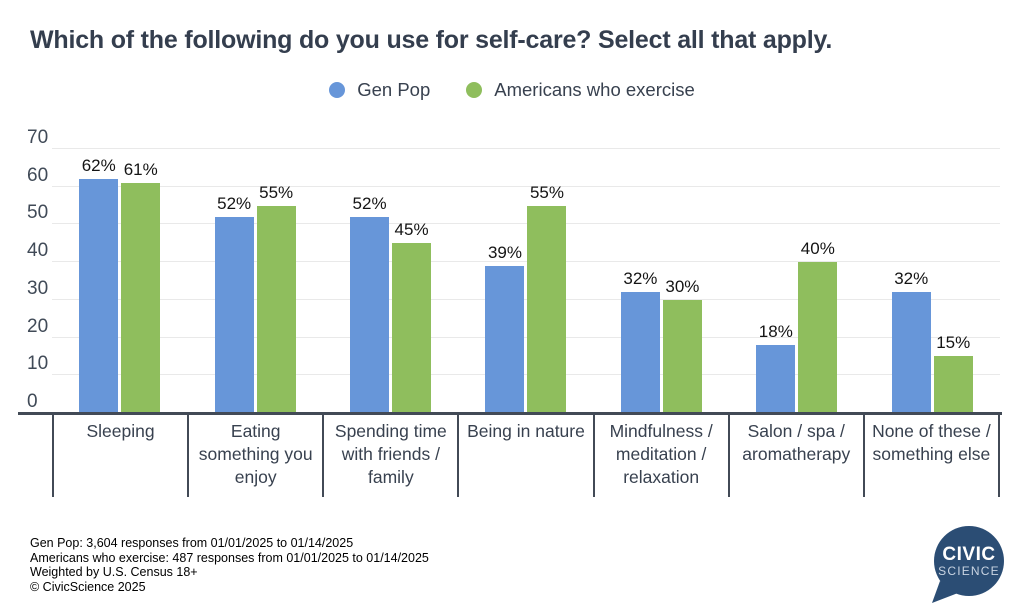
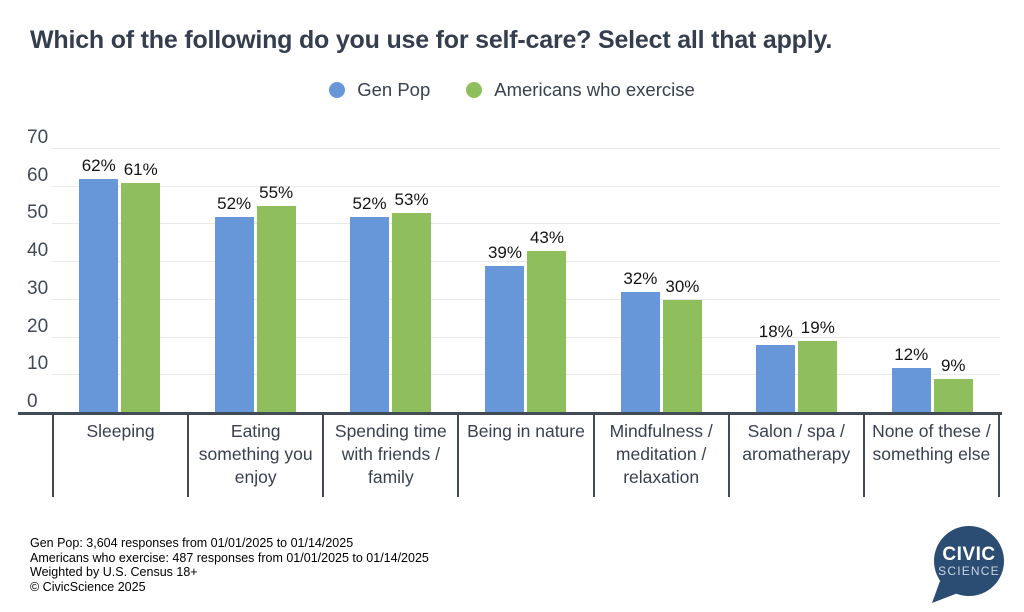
Americans who exercise/Spending time with friends / family: 45% -> 53%
Americans who exercise/Being in nature: 55% -> 43%
Americans who exercise/Salon / spa / aromatherapy: 40% -> 19%
Gen Pop/None of these / something else: 32% -> 12%
Americans who exercise/None of these / something else: 15% -> 9%
